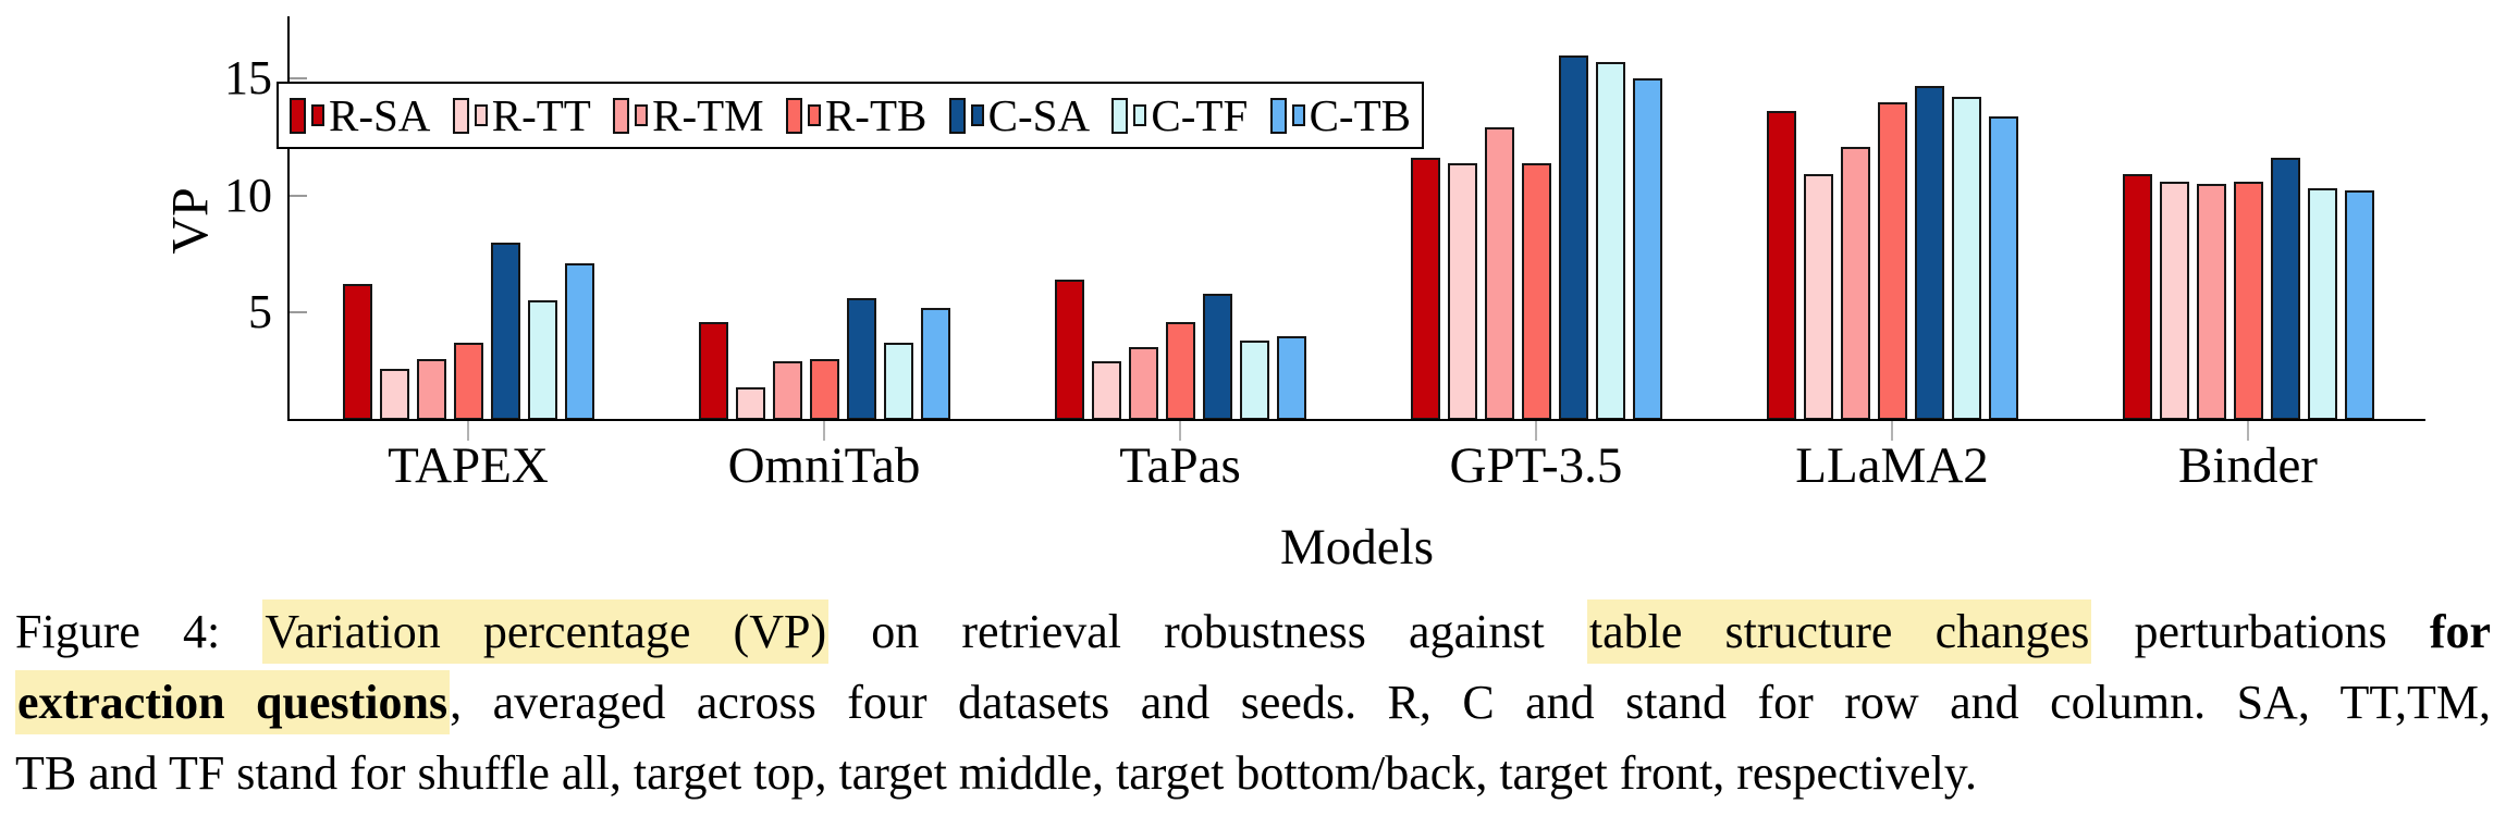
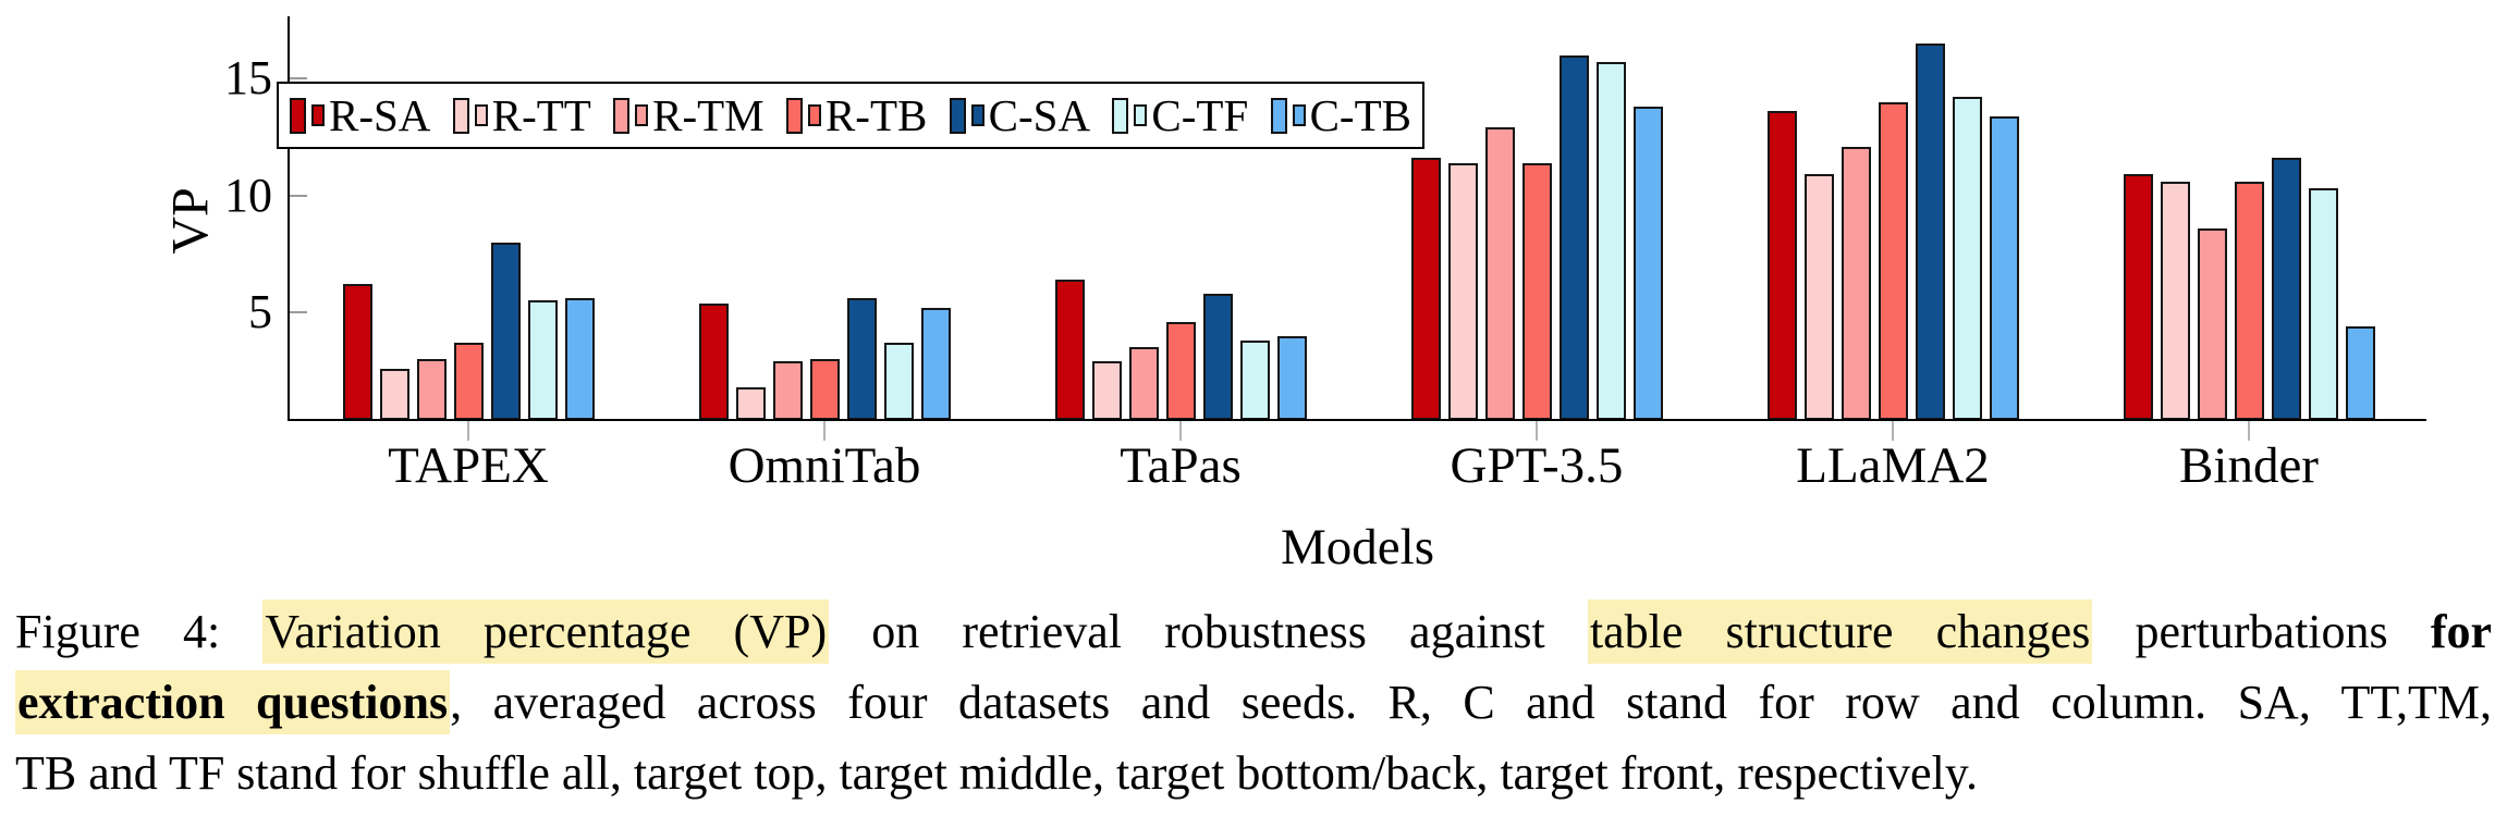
C-TB/TAPEX: 7.1 -> 5.6
R-SA/OmniTab: 4.6 -> 5.4
C-TB/GPT-3.5: 15.0 -> 13.8
C-SA/LLaMA2: 14.7 -> 16.5
R-TM/Binder: 10.5 -> 8.6
C-TB/Binder: 10.2 -> 4.4
